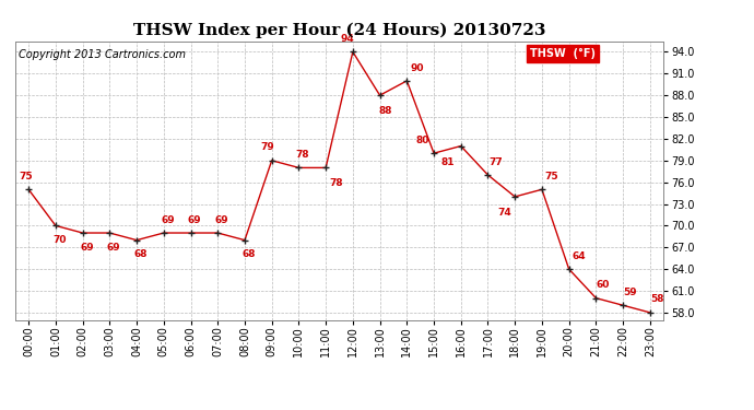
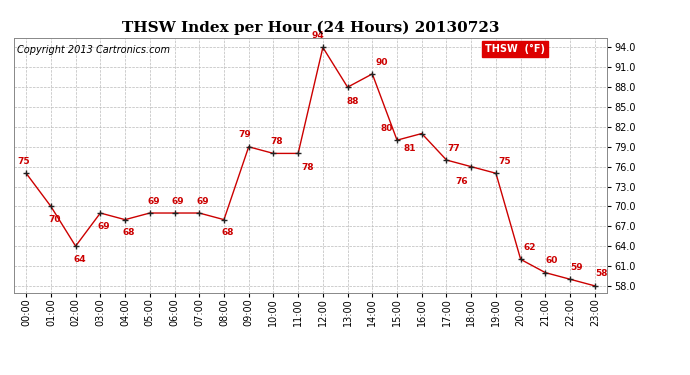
02:00: 69 -> 64
18:00: 74 -> 76
20:00: 64 -> 62
